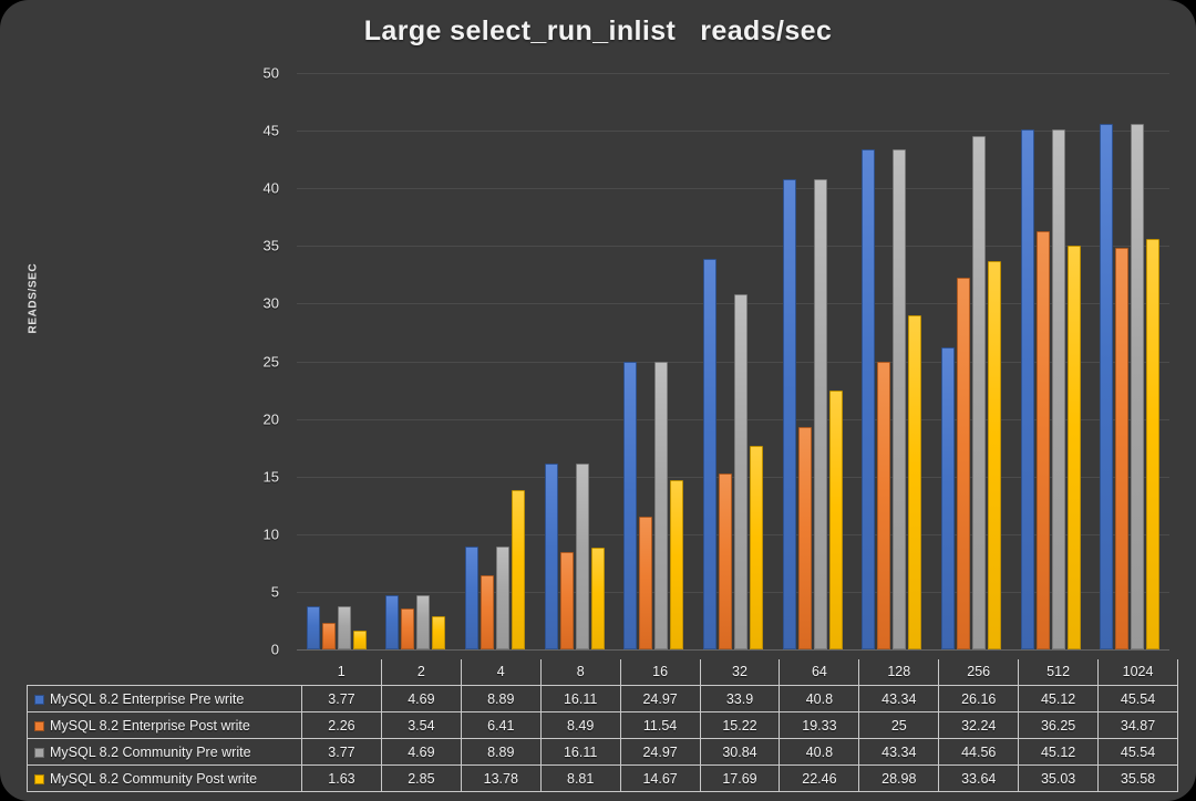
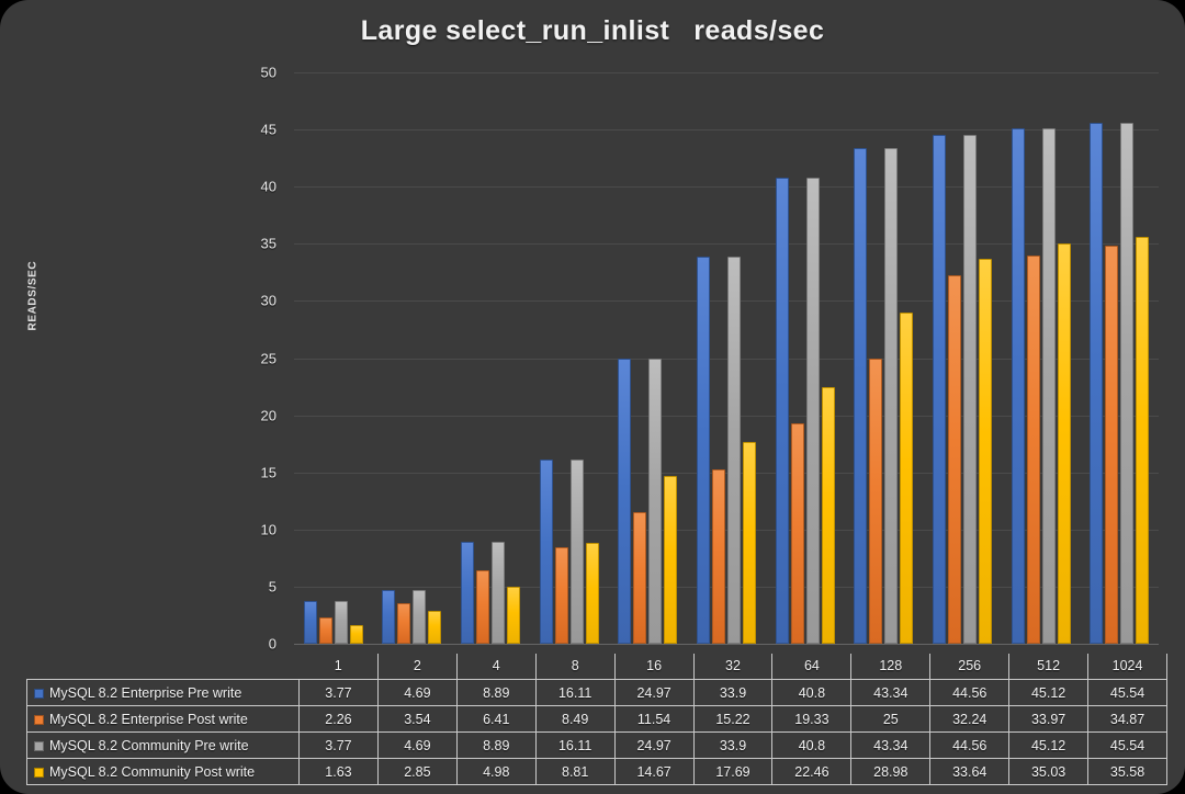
MySQL 8.2 Community Post write/4: 13.78 -> 4.98
MySQL 8.2 Community Pre write/32: 30.84 -> 33.9
MySQL 8.2 Enterprise Pre write/256: 26.16 -> 44.56
MySQL 8.2 Enterprise Post write/512: 36.25 -> 33.97
